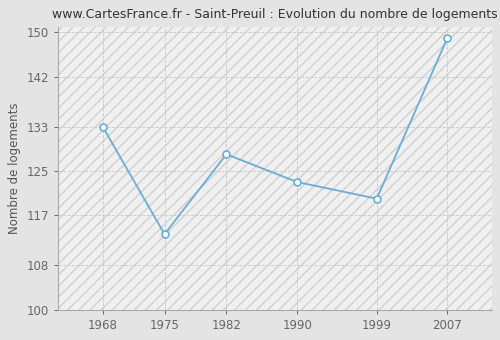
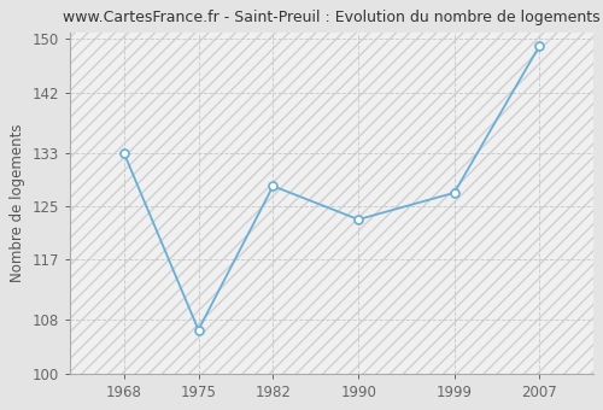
1975: 113.6 -> 106.5
1999: 120.0 -> 127.0
